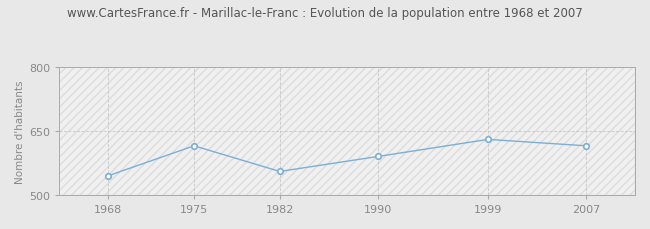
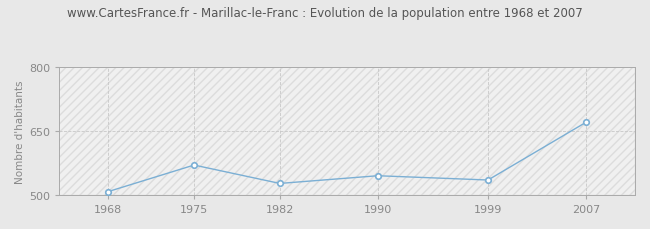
1968: 545 -> 508
1975: 615 -> 570
1982: 555 -> 527
1990: 590 -> 545
1999: 630 -> 535
2007: 615 -> 670
